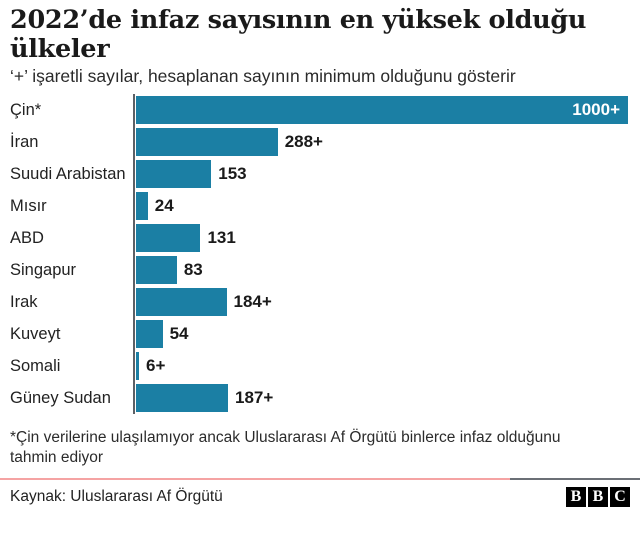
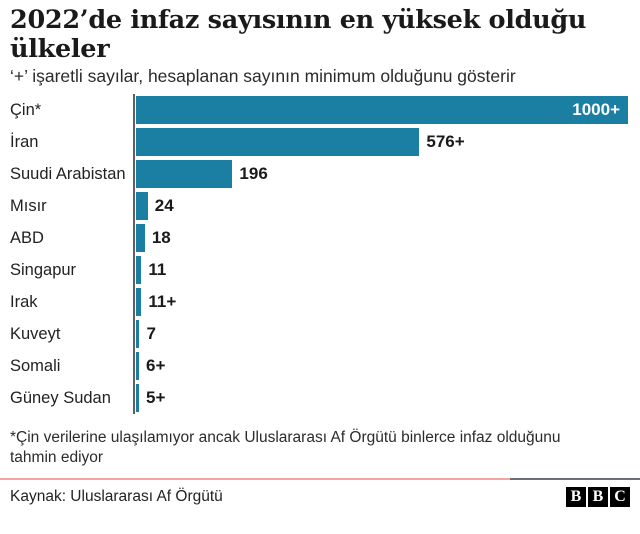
İran: 288 -> 576
Suudi Arabistan: 153 -> 196
ABD: 131 -> 18
Singapur: 83 -> 11
Irak: 184 -> 11
Kuveyt: 54 -> 7
Güney Sudan: 187 -> 5
